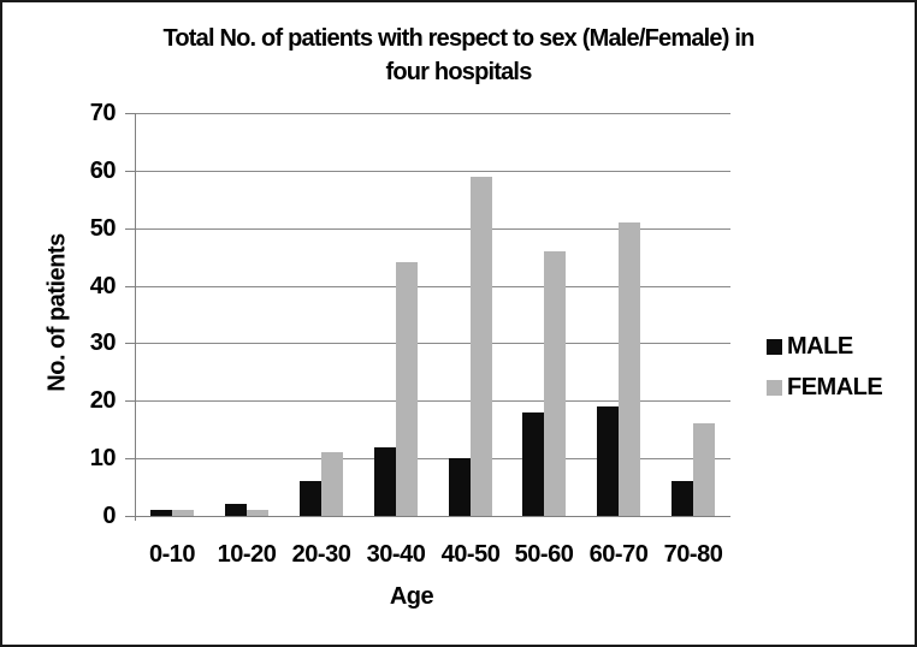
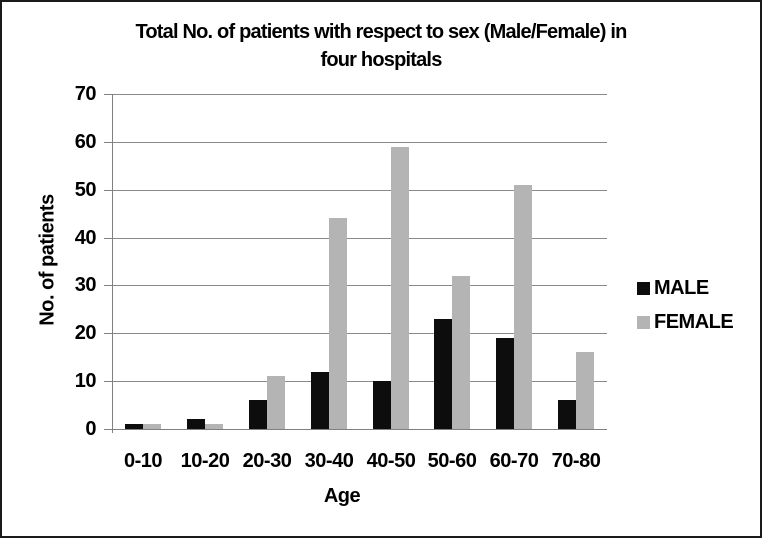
MALE/50-60: 18 -> 23
FEMALE/50-60: 46 -> 32
